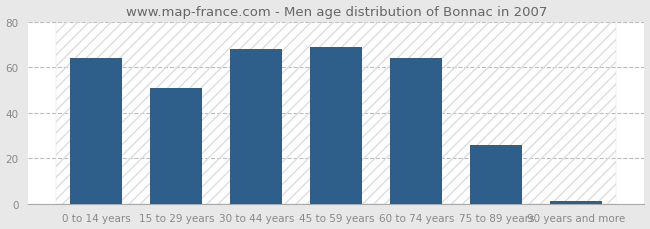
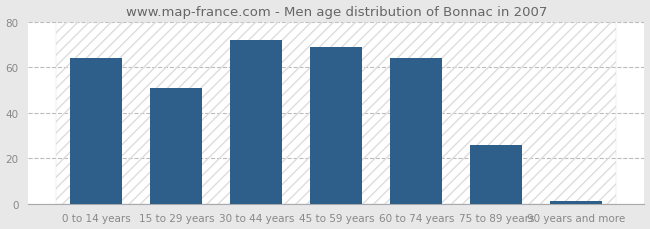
30 to 44 years: 68 -> 72
